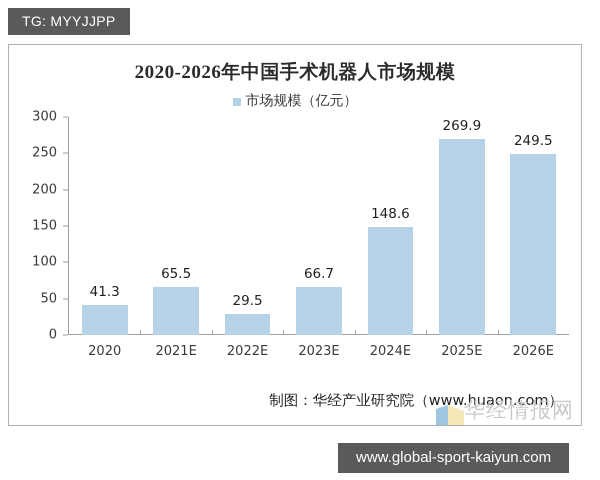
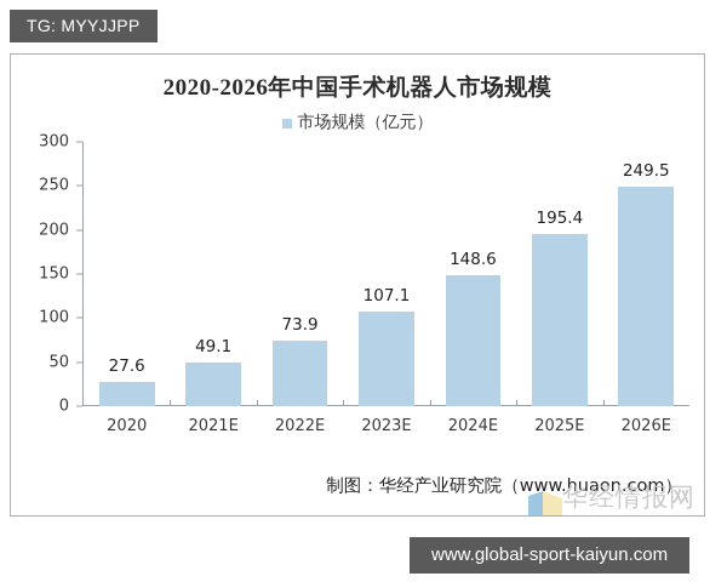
2020: 41.3 -> 27.6
2021E: 65.5 -> 49.1
2022E: 29.5 -> 73.9
2023E: 66.7 -> 107.1
2025E: 269.9 -> 195.4
